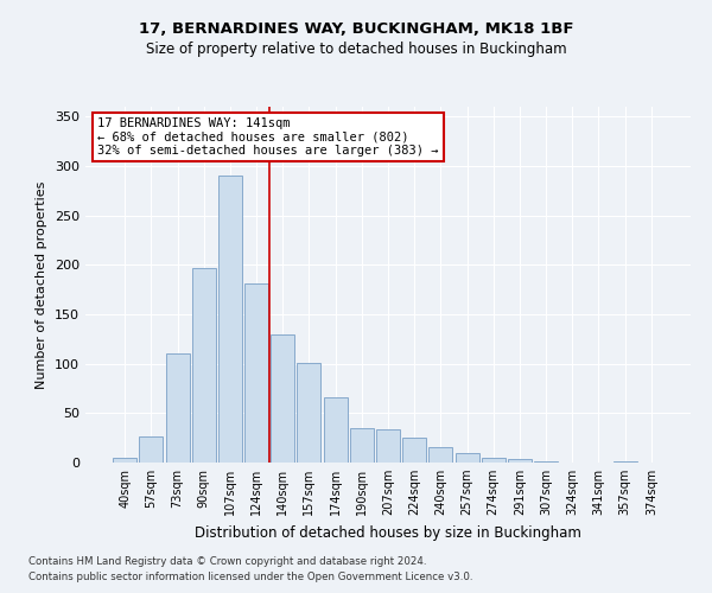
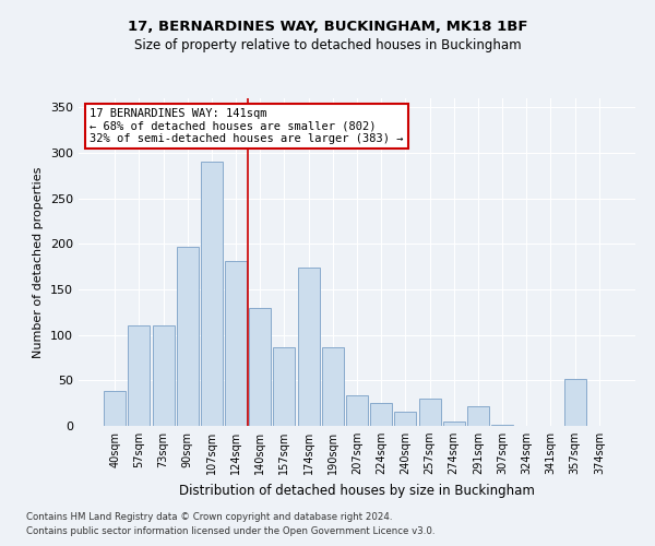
40sqm: 5 -> 38
57sqm: 27 -> 110
157sqm: 101 -> 86
174sqm: 66 -> 174
190sqm: 35 -> 86
257sqm: 10 -> 30
291sqm: 4 -> 22
357sqm: 1 -> 52
